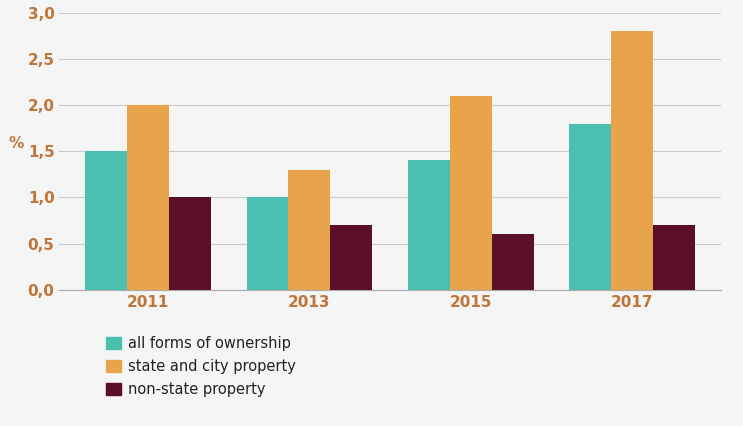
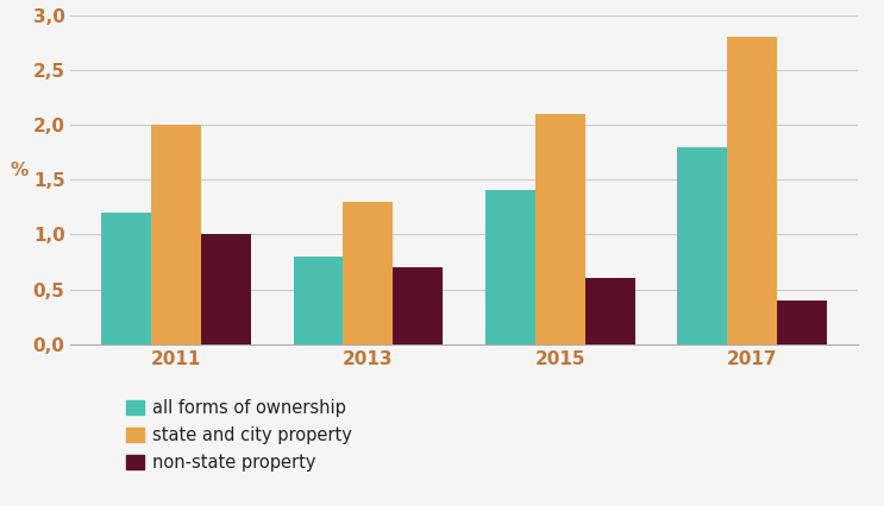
all forms of ownership/2011: 1,5 -> 1,2
all forms of ownership/2013: 1,0 -> 0,8
non-state property/2017: 0,7 -> 0,4
